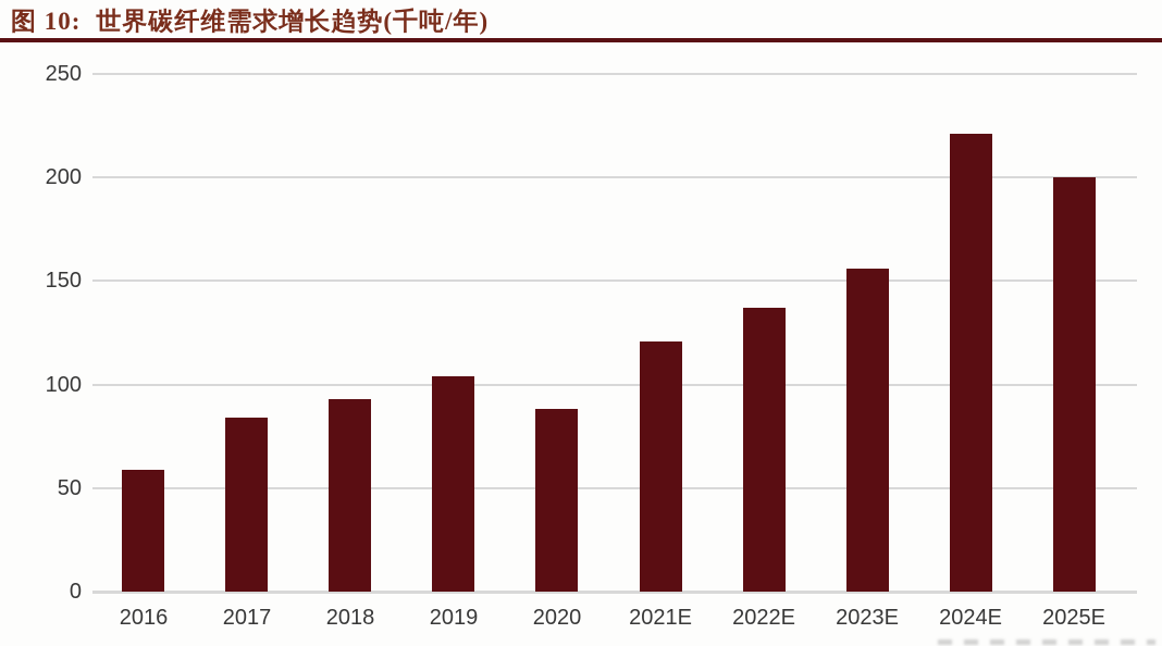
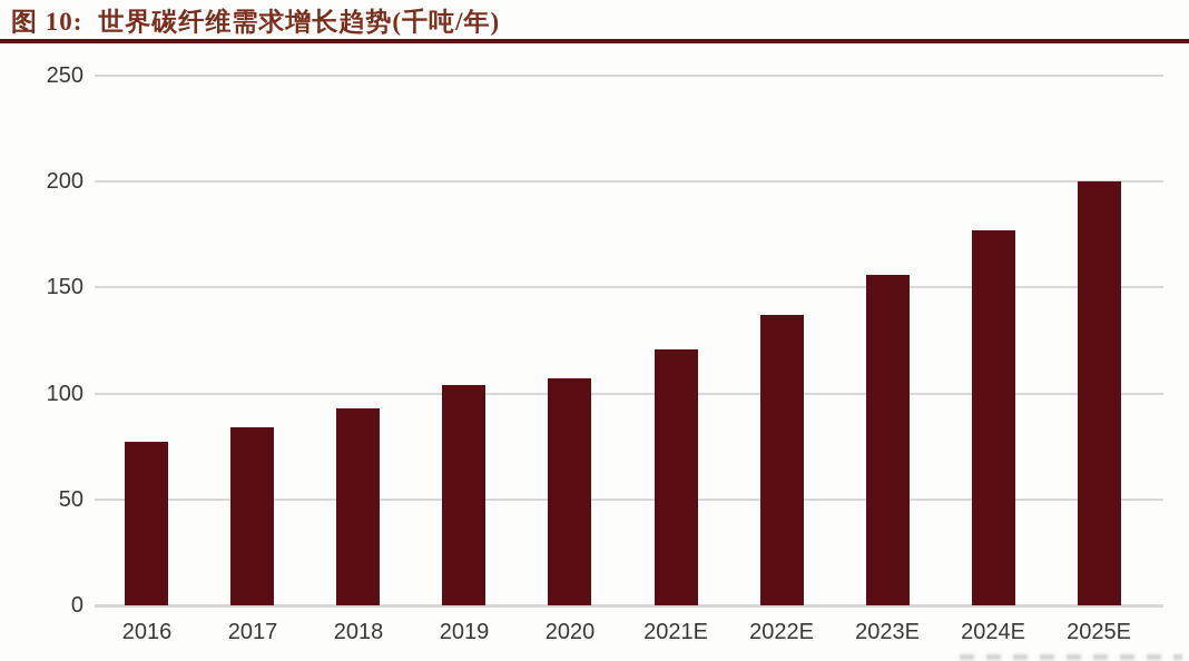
2016: 59 -> 77
2020: 88 -> 107
2024E: 221 -> 177
